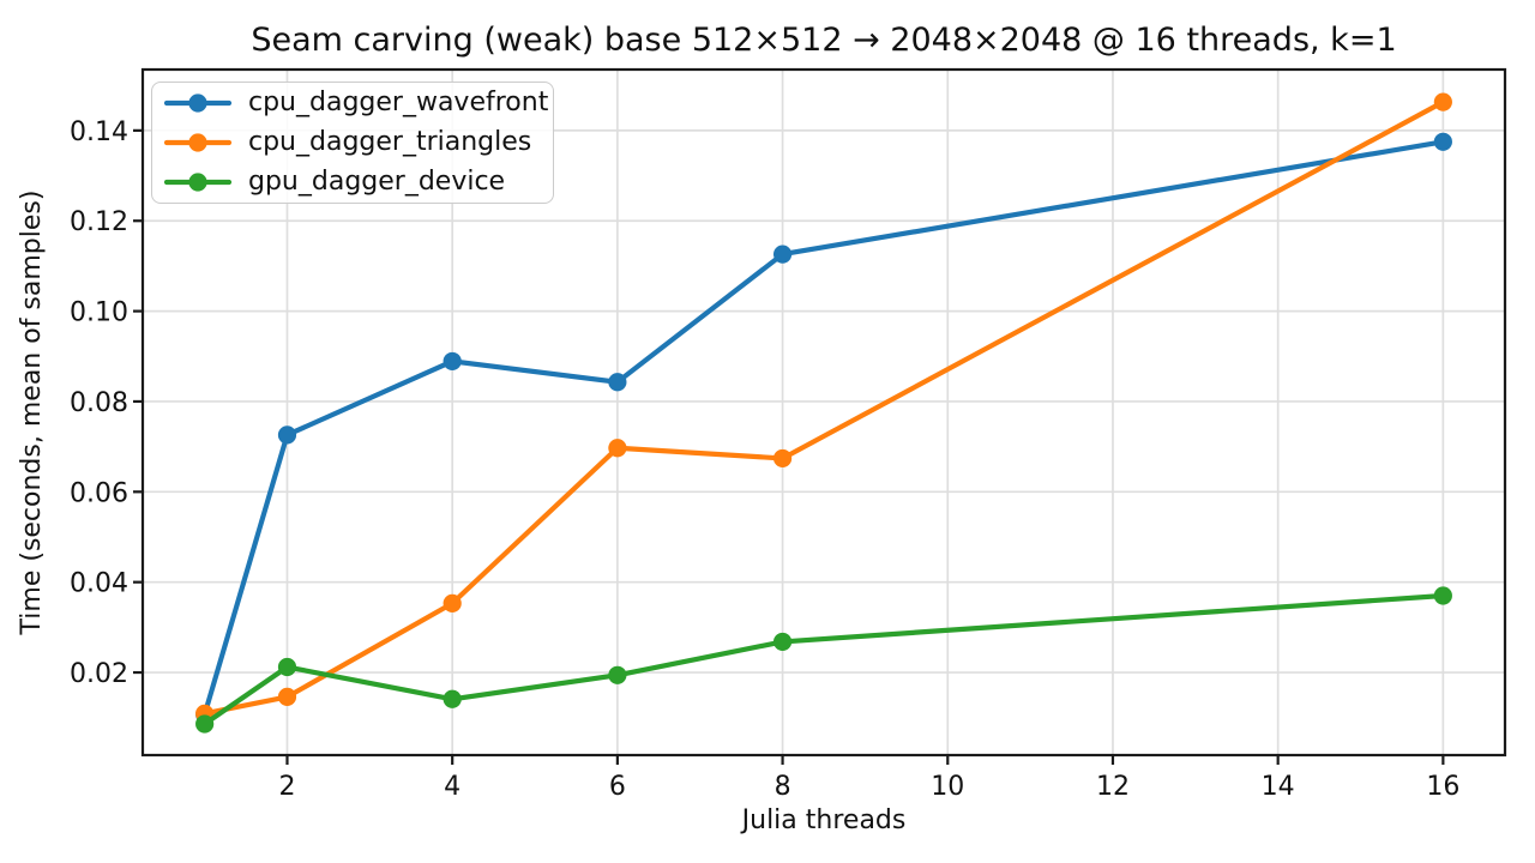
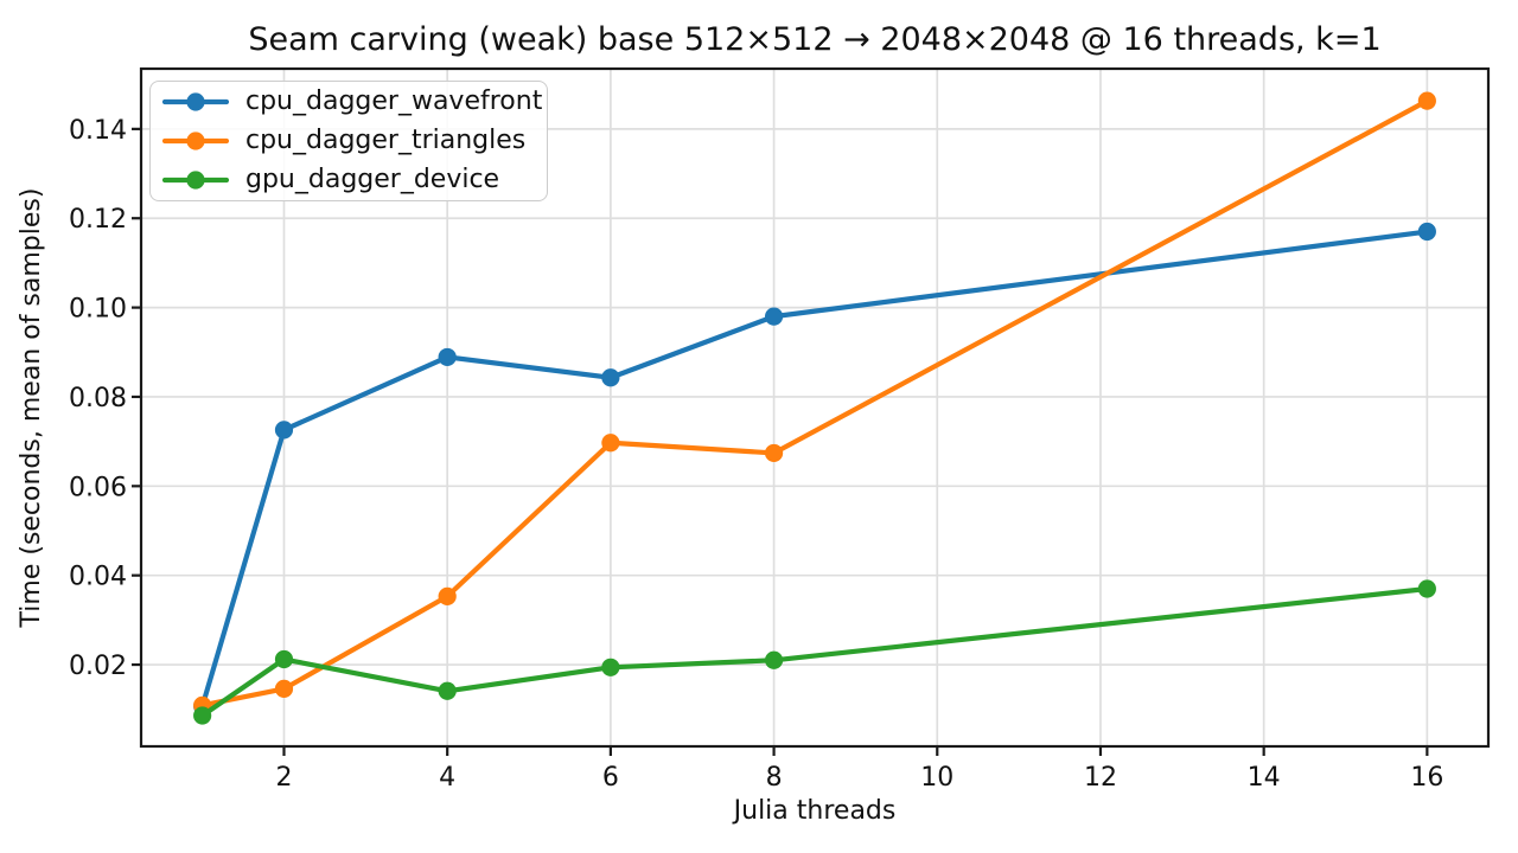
cpu_dagger_wavefront/8: 0.113 -> 0.098
gpu_dagger_device/8: 0.027 -> 0.021
cpu_dagger_wavefront/16: 0.138 -> 0.117
